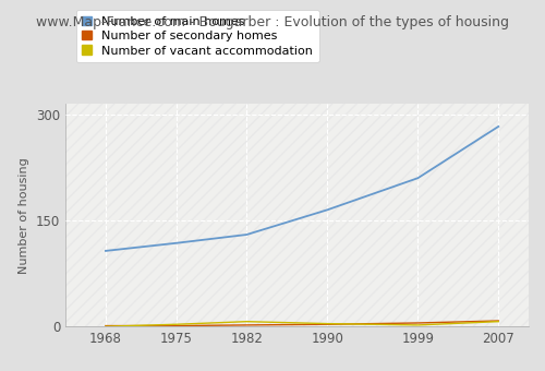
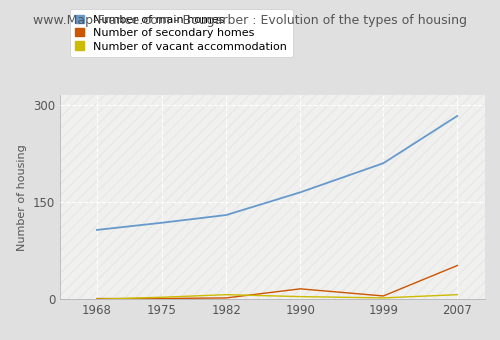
Number of secondary homes/1990: 3 -> 16
Number of secondary homes/2007: 8 -> 52
